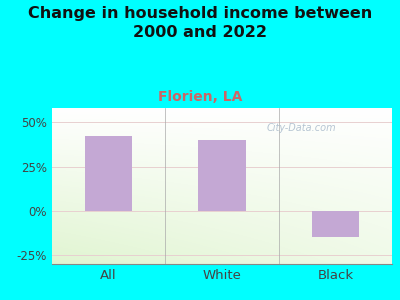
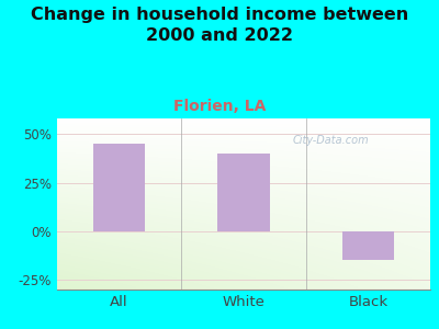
All: 42% -> 45%
